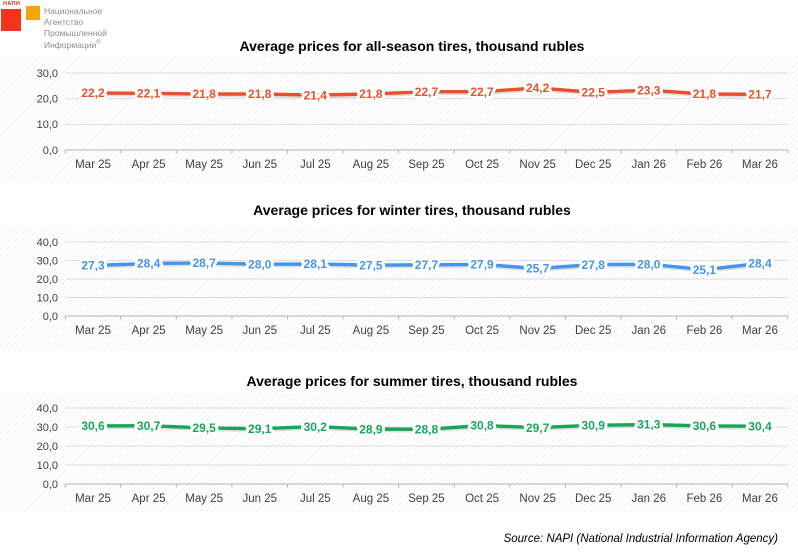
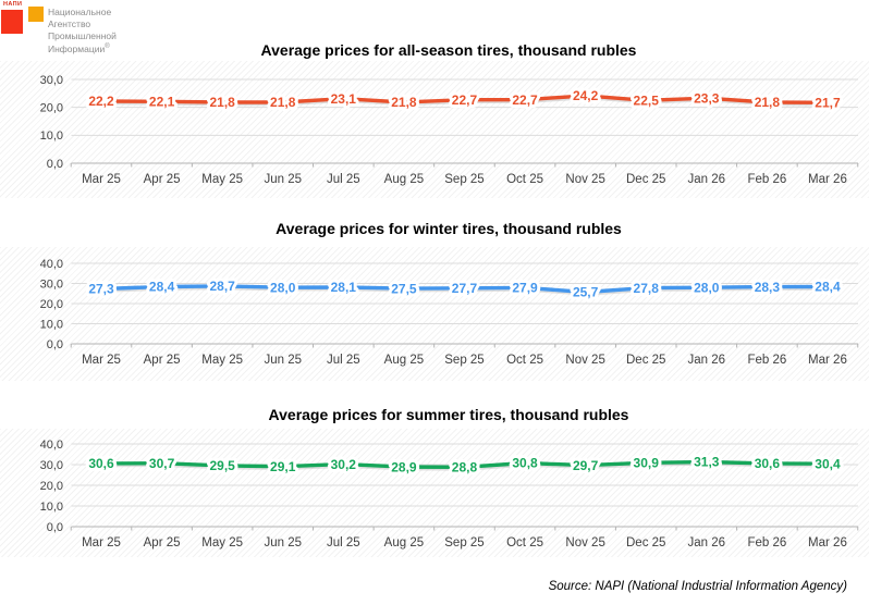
Average prices for all-season tires, thousand rubles/Jul 25: 21,4 -> 23,1
Average prices for winter tires, thousand rubles/Feb 26: 25,1 -> 28,3
